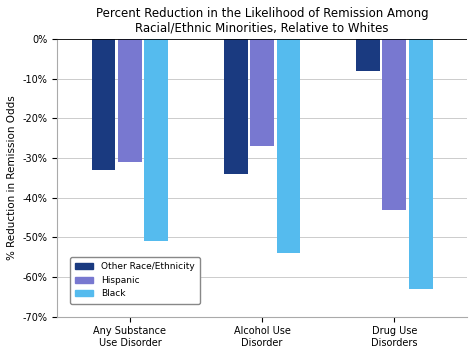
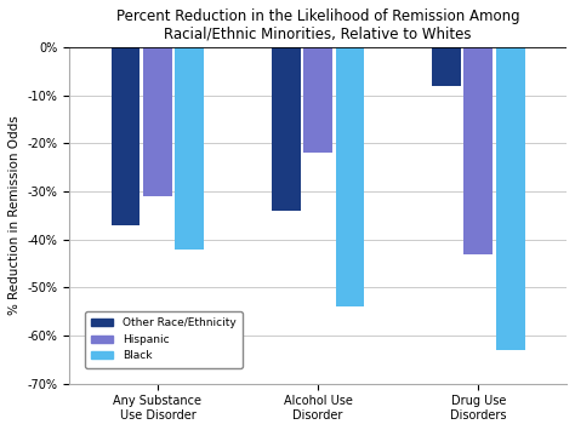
Other Race/Ethnicity/Any Substance Use Disorder: -33% -> -37%
Black/Any Substance Use Disorder: -51% -> -42%
Hispanic/Alcohol Use Disorder: -27% -> -22%
